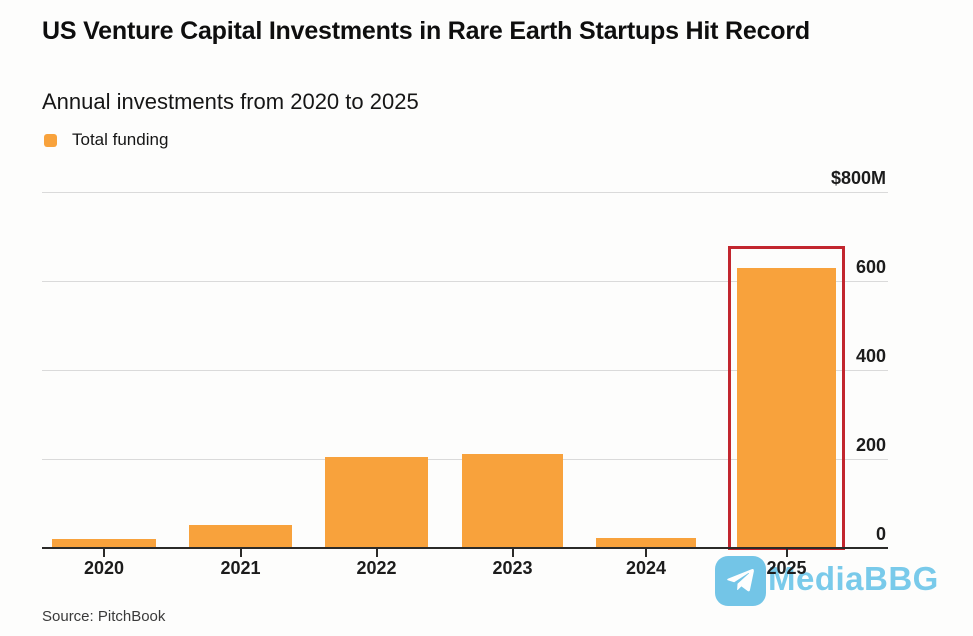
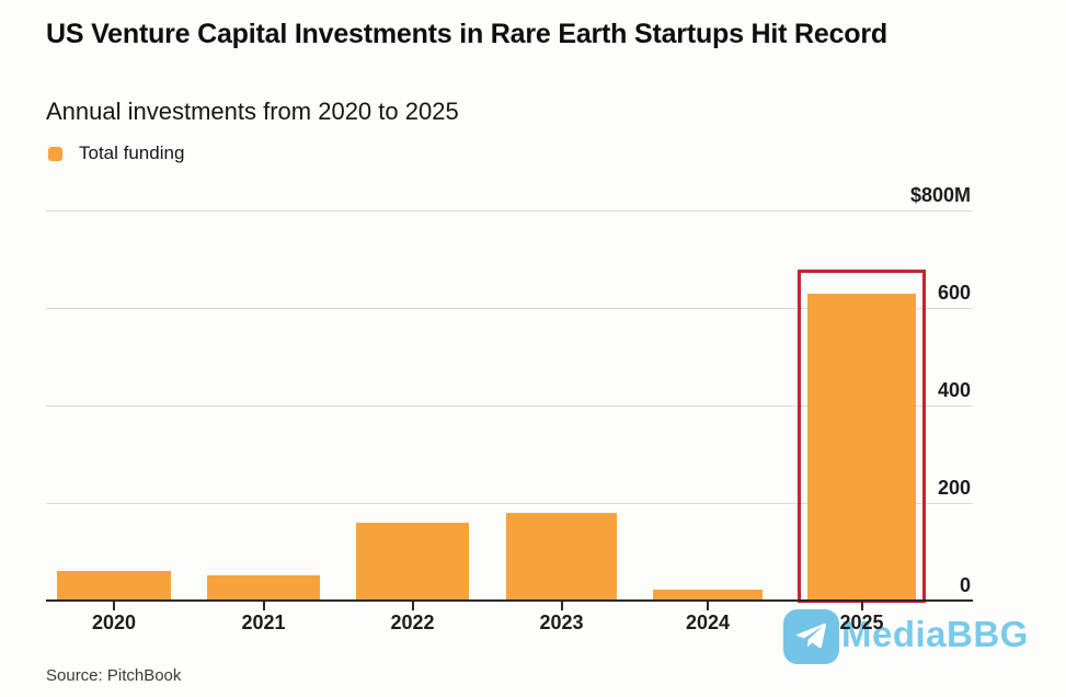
2020: $20M -> $60M
2022: $200M -> $160M
2023: $210M -> $180M
